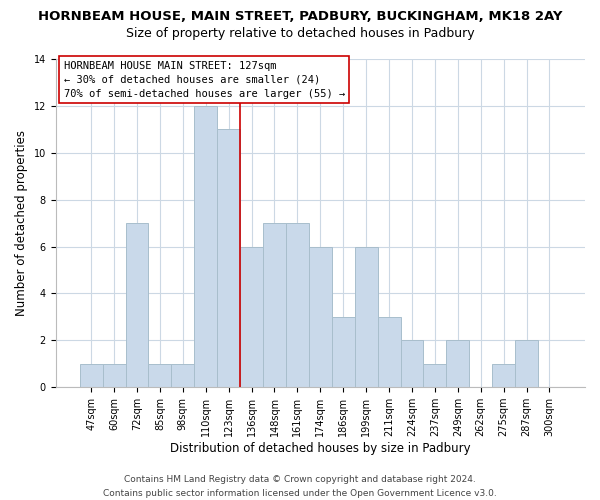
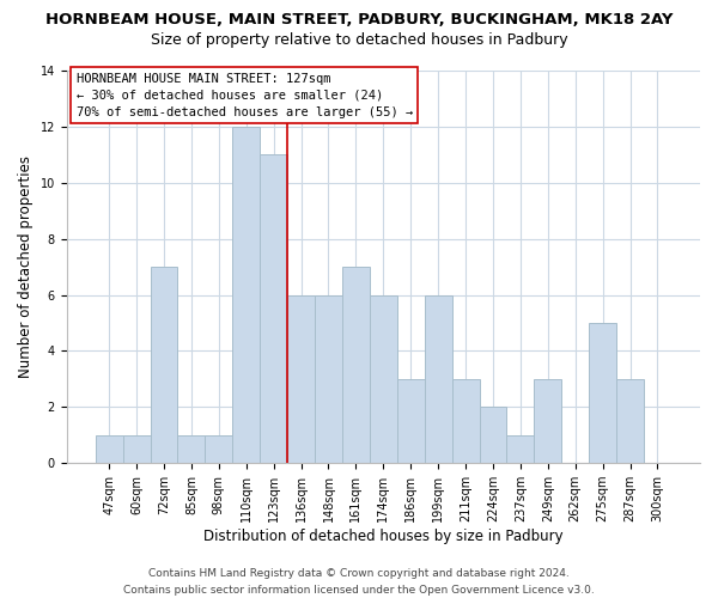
148sqm: 7 -> 6
249sqm: 2 -> 3
275sqm: 1 -> 5
287sqm: 2 -> 3
